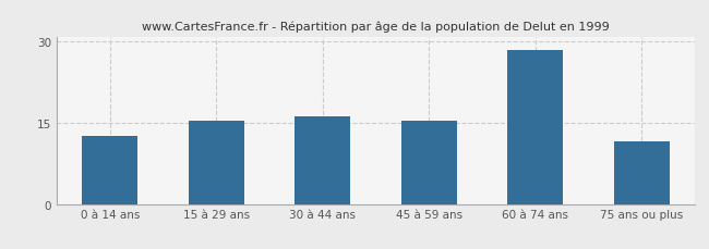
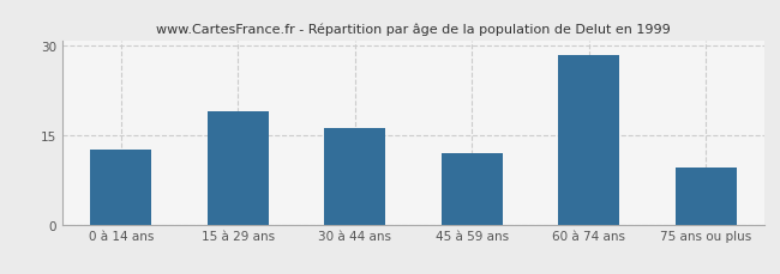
15 à 29 ans: 15.5 -> 19.0
45 à 59 ans: 15.5 -> 12.0
75 ans ou plus: 11.5 -> 9.5
